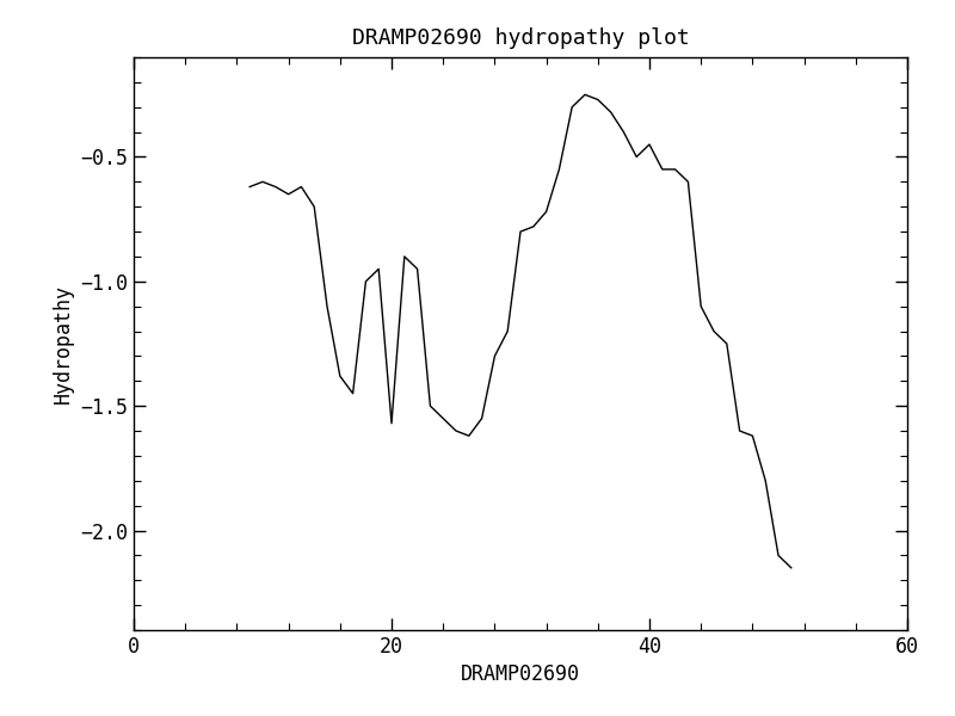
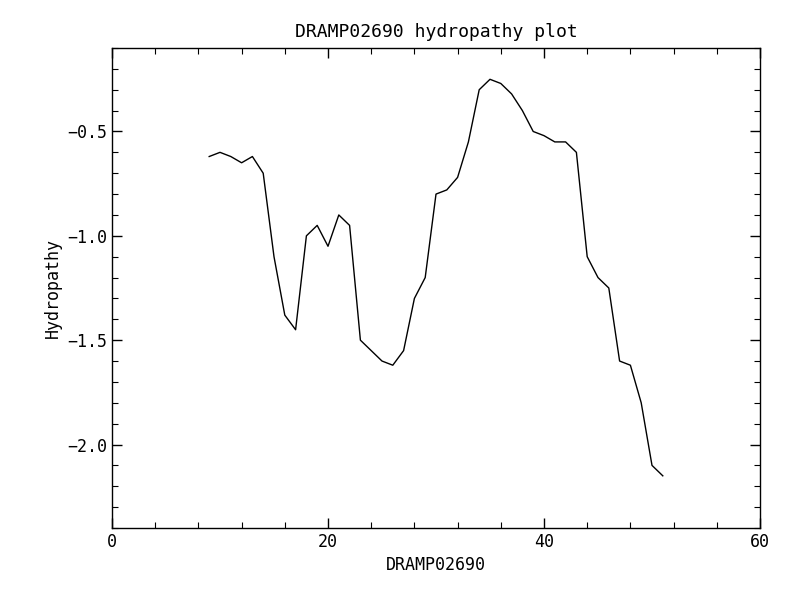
20: -1.57 -> -1.05
40: -0.45 -> -0.52
